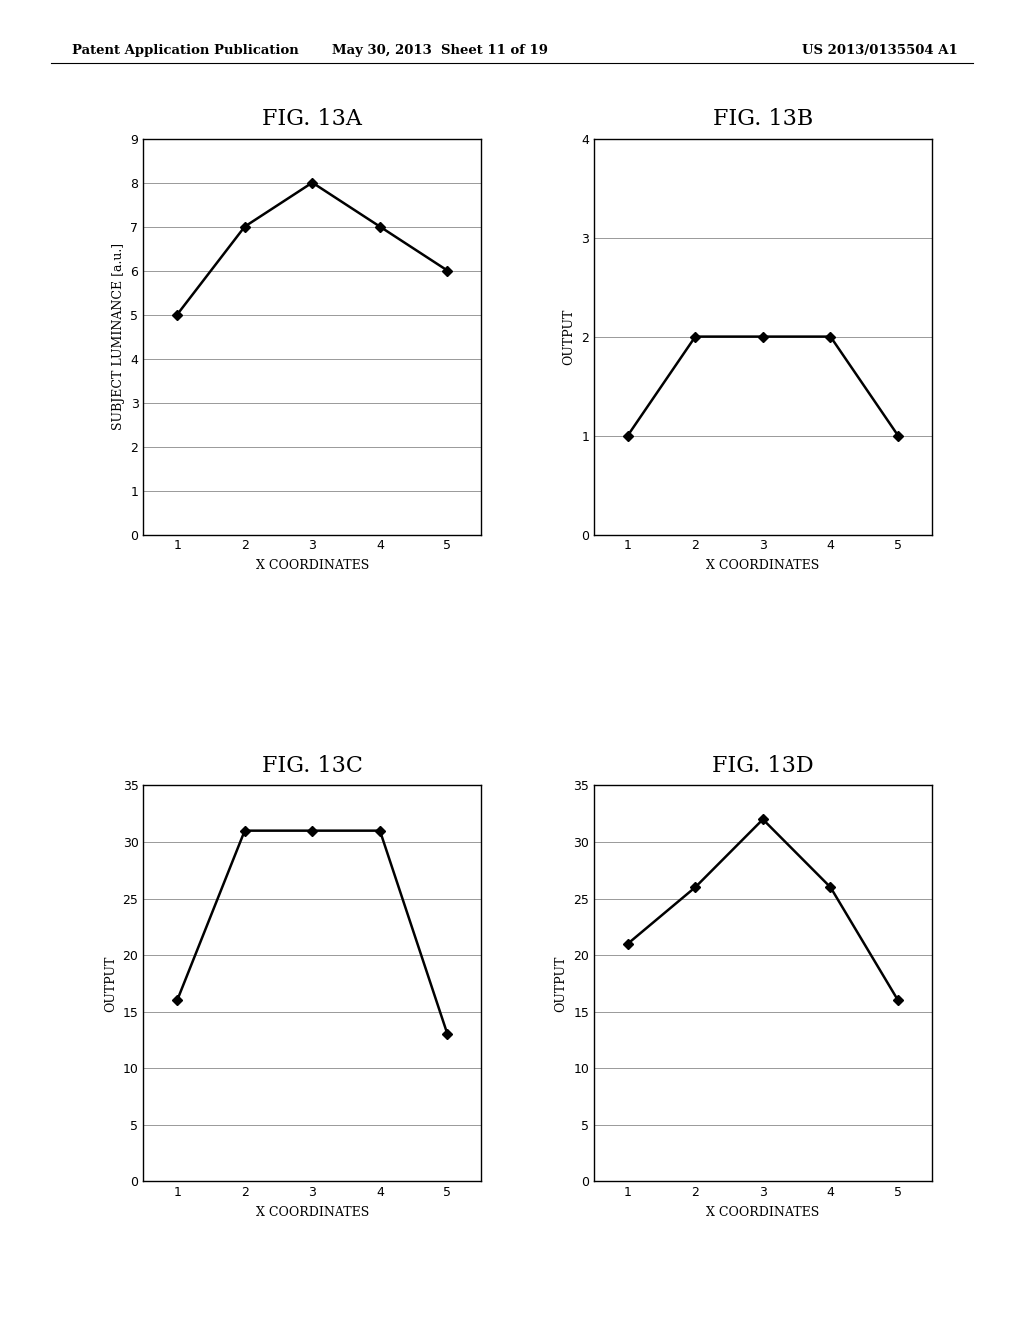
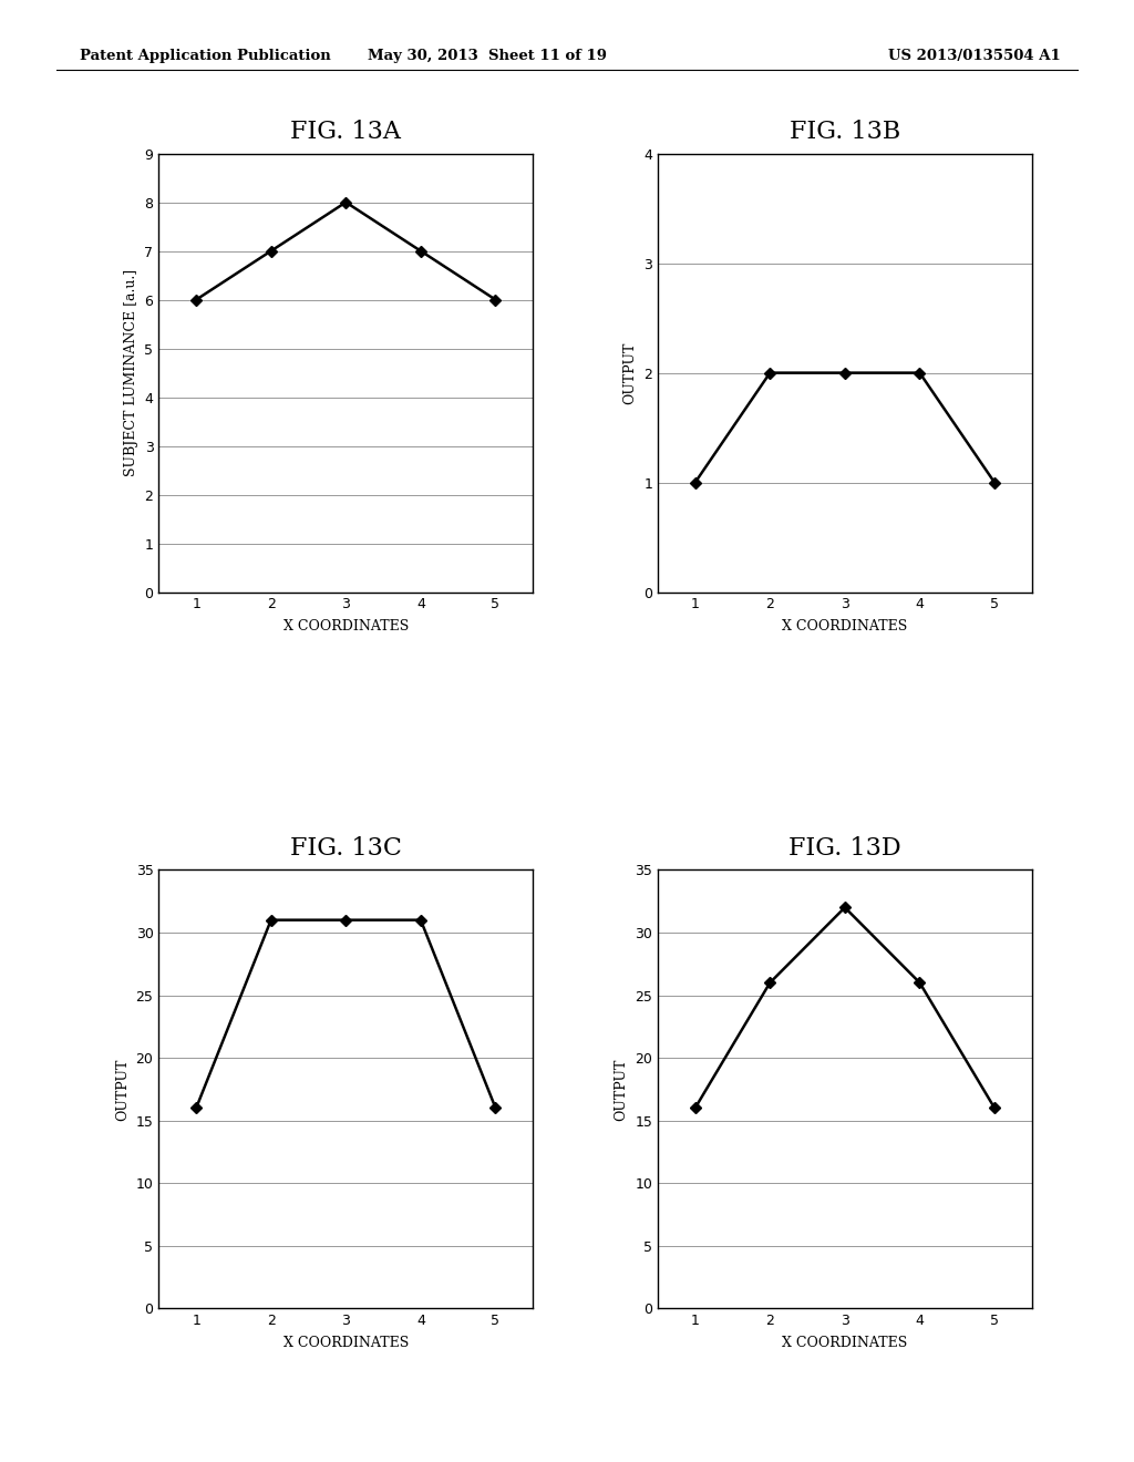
FIG. 13A/1: 5 -> 6
FIG. 13C/5: 13 -> 16
FIG. 13D/1: 21 -> 16
